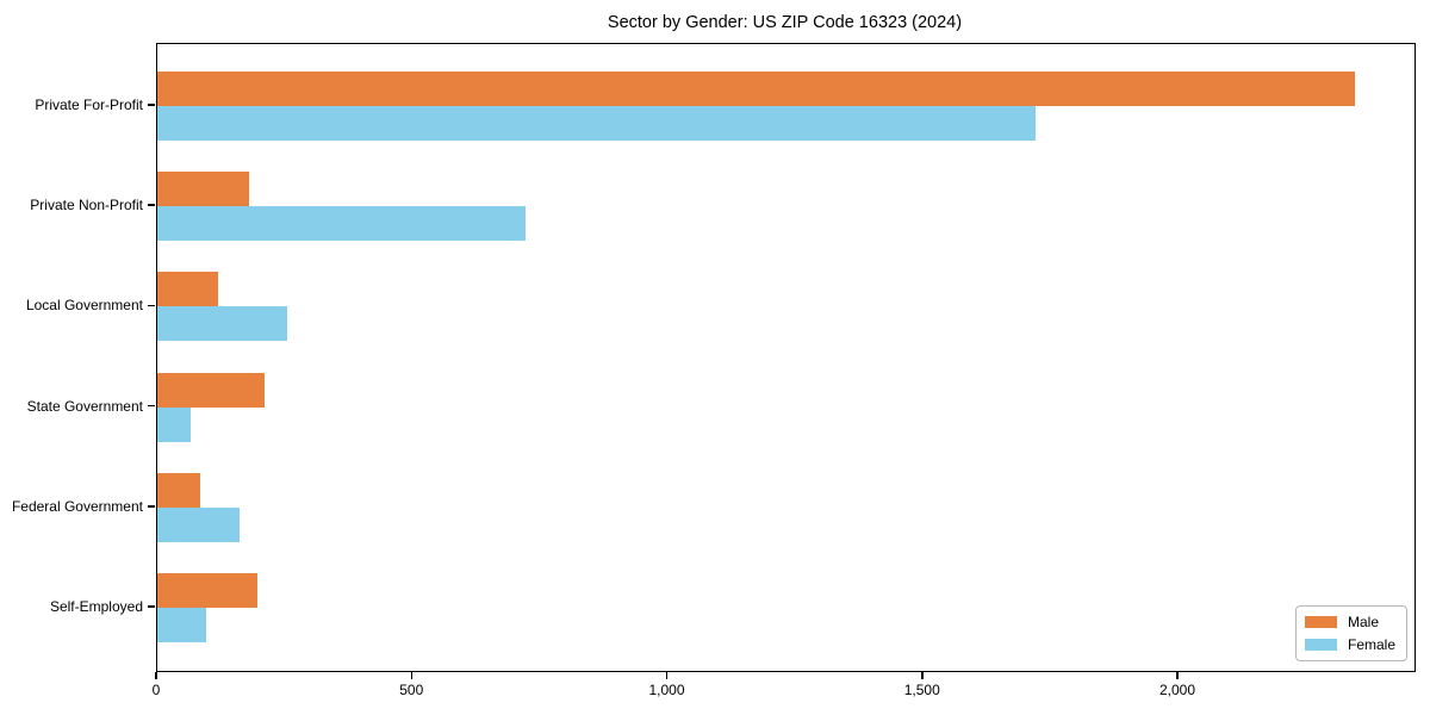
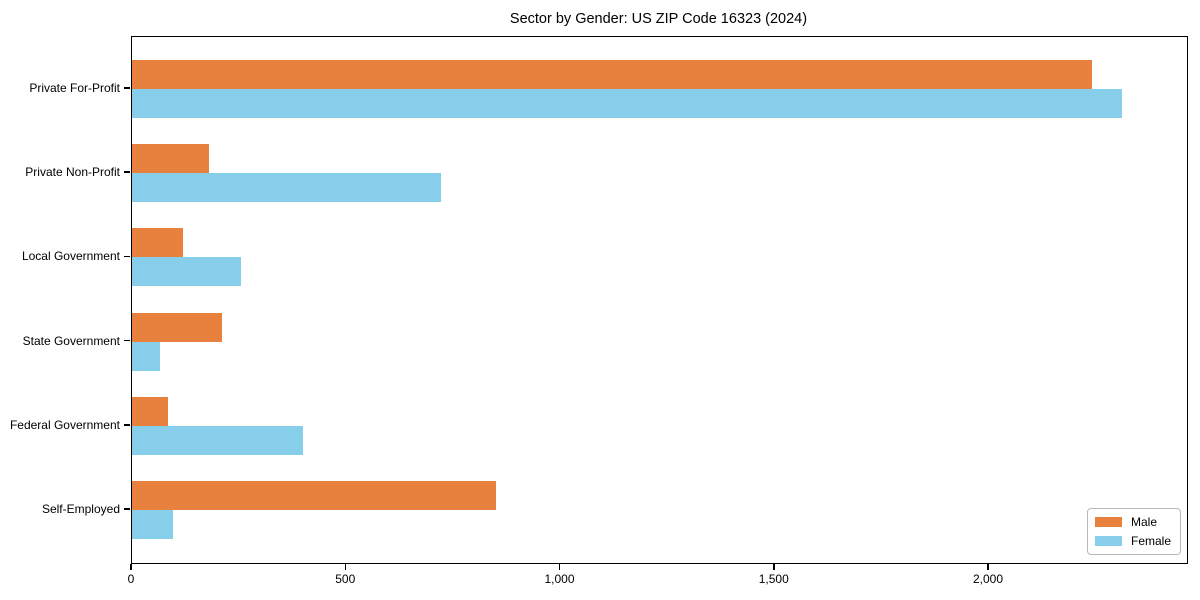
Male/Private For-Profit: 2340 -> 2240
Female/Private For-Profit: 1720 -> 2310
Female/Federal Government: 160 -> 400
Male/Self-Employed: 200 -> 850
